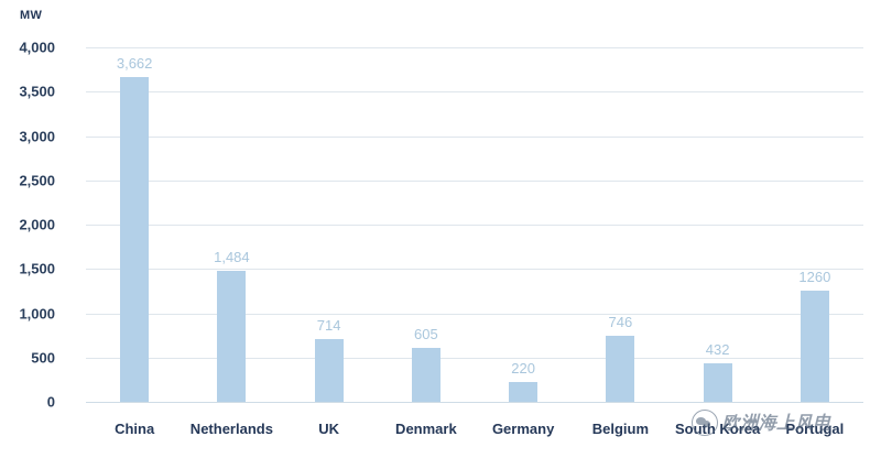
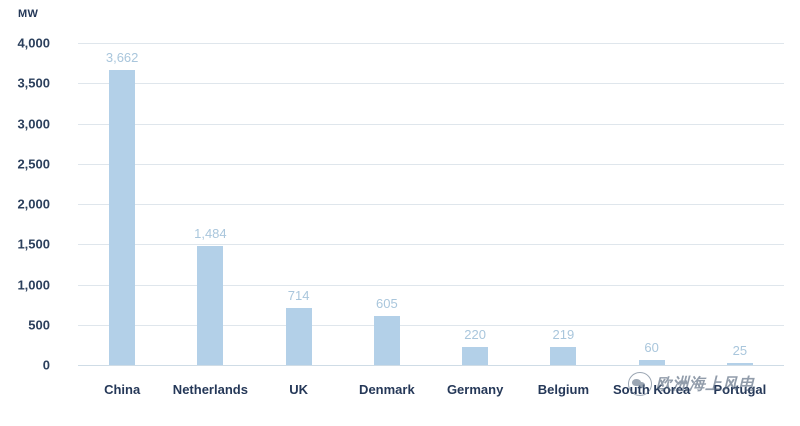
Belgium: 746 -> 219
South Korea: 432 -> 60
Portugal: 1260 -> 25
